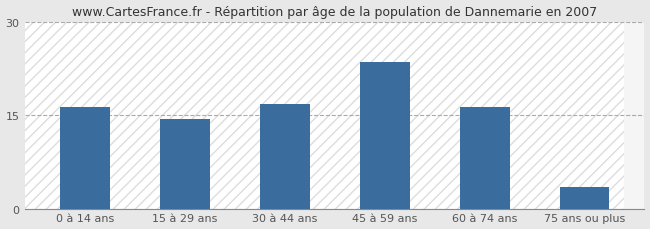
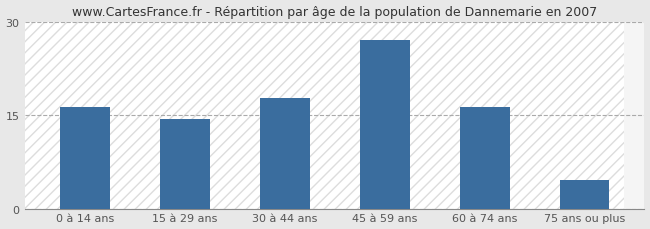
30 à 44 ans: 16.7 -> 17.8
45 à 59 ans: 23.5 -> 27.0
75 ans ou plus: 3.5 -> 4.6
